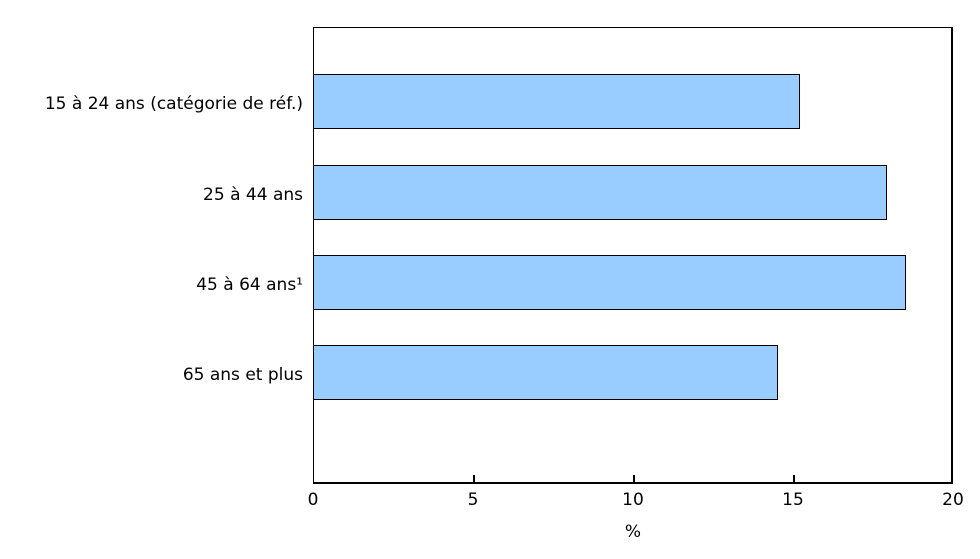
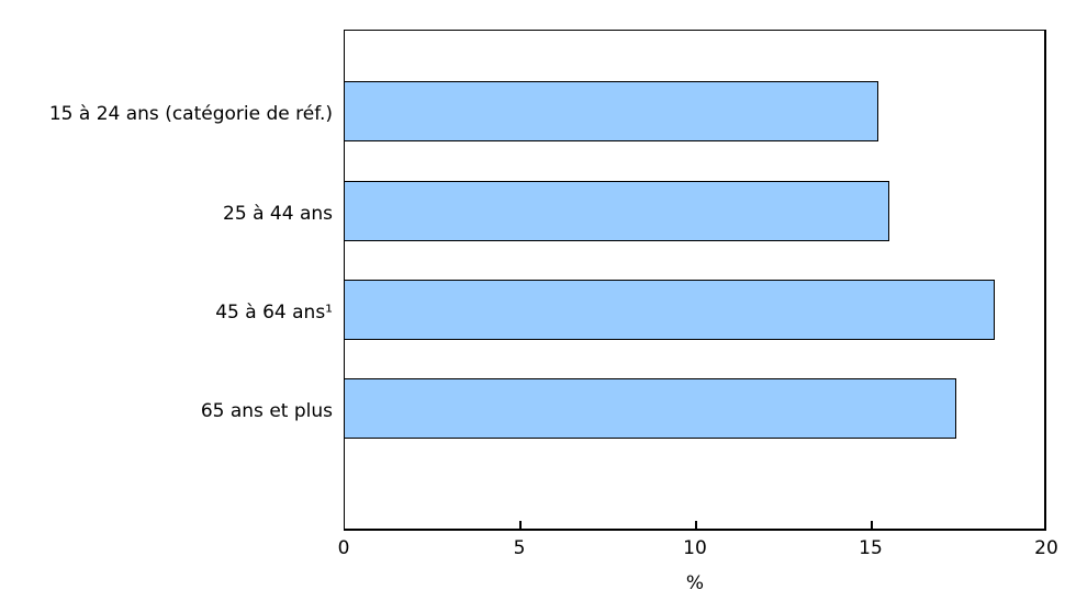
25 à 44 ans: 17.9 -> 15.5
65 ans et plus: 14.5 -> 17.4
